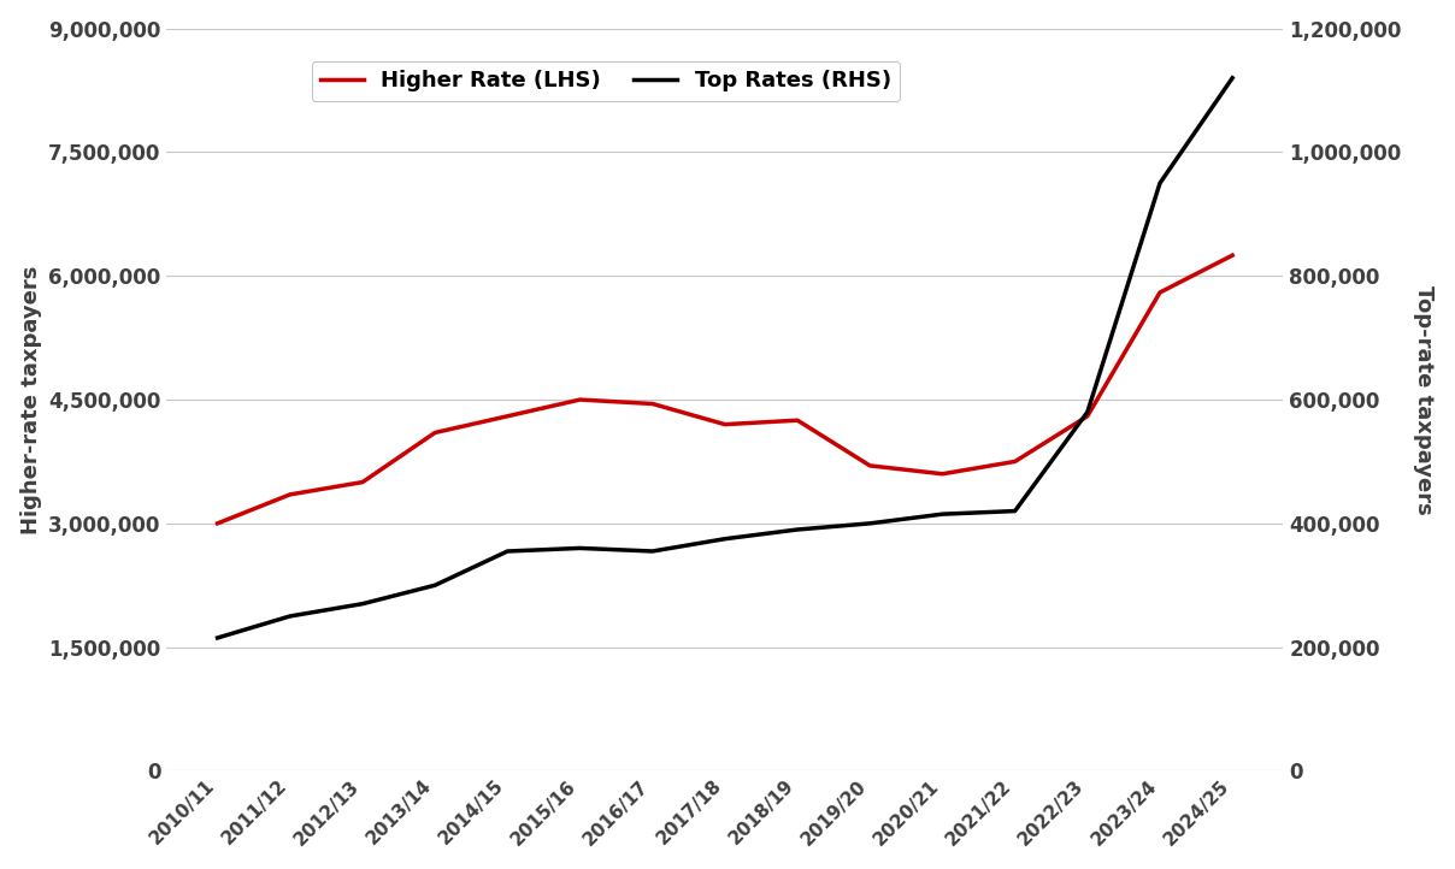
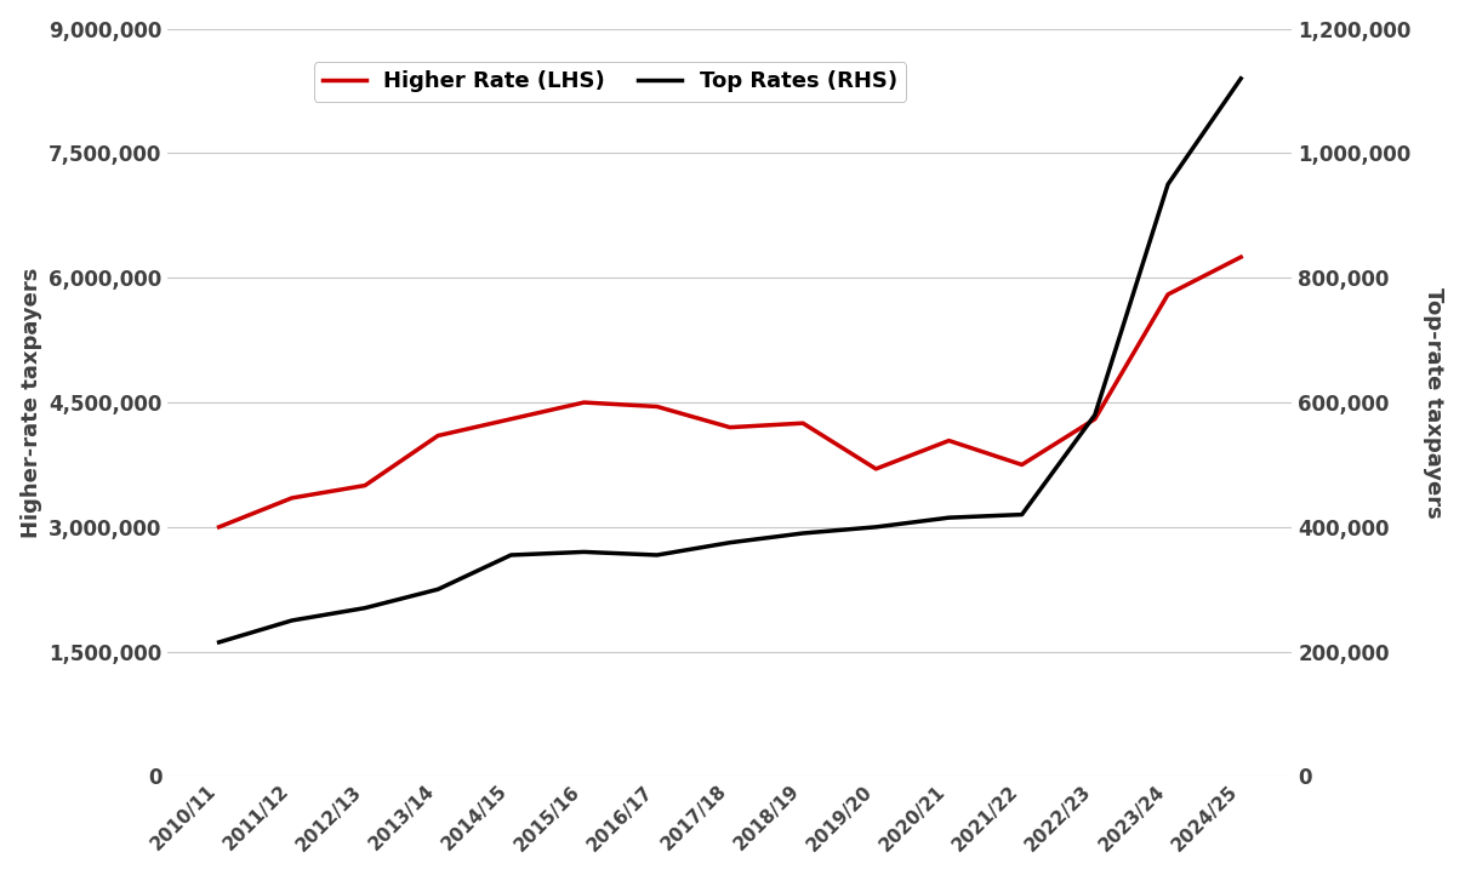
Higher Rate (LHS)/2020/21: 3,600,000 -> 4,040,000
